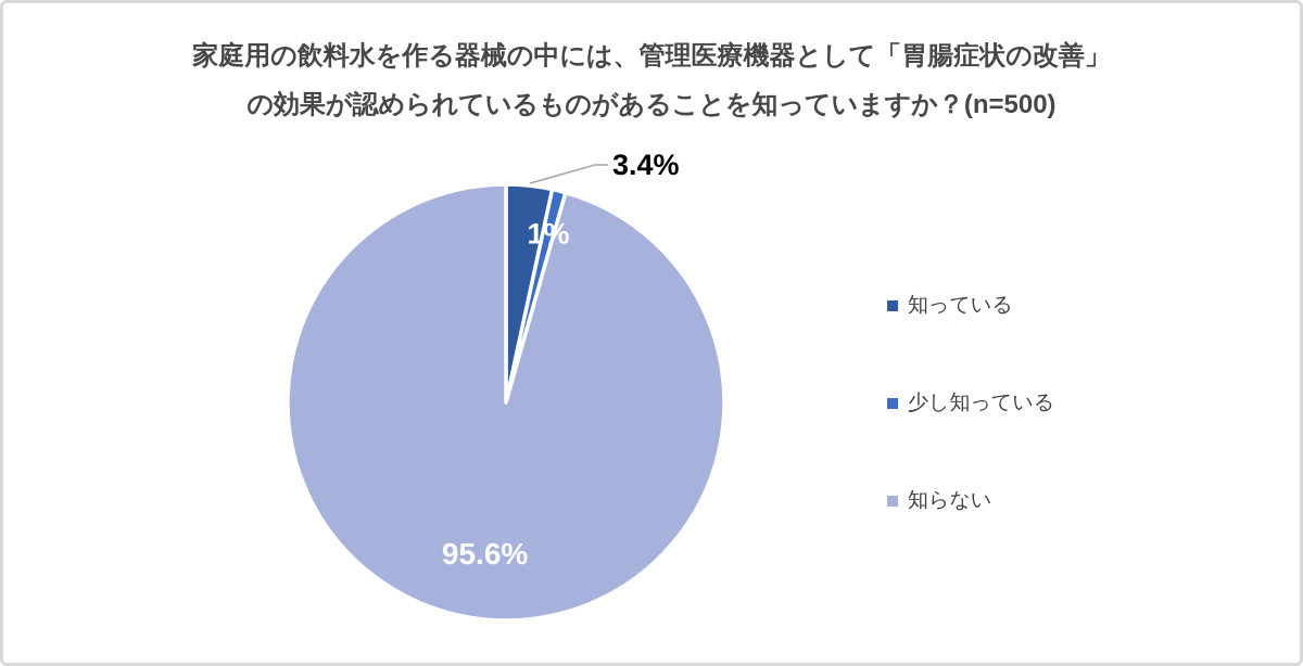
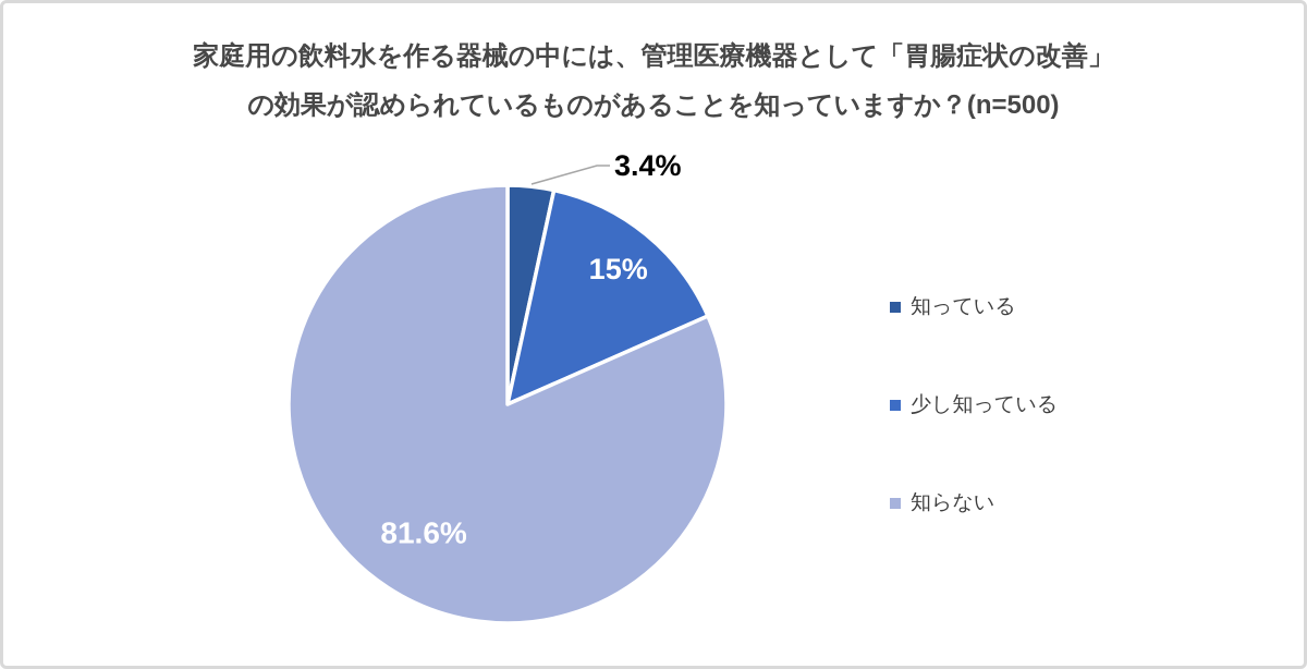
少し知っている: 1% -> 15%
知らない: 95.6% -> 81.6%
